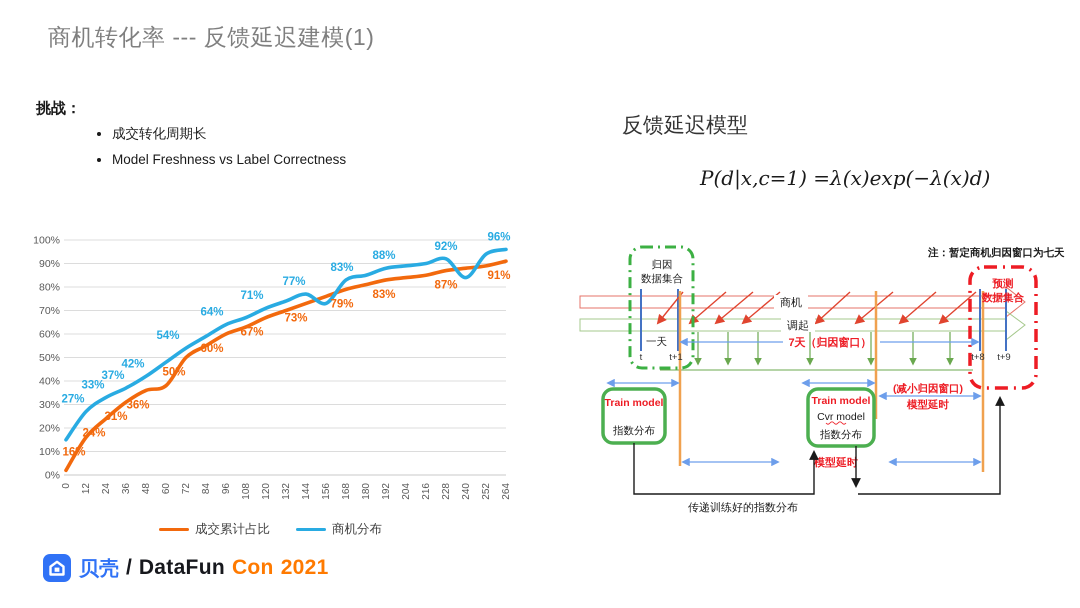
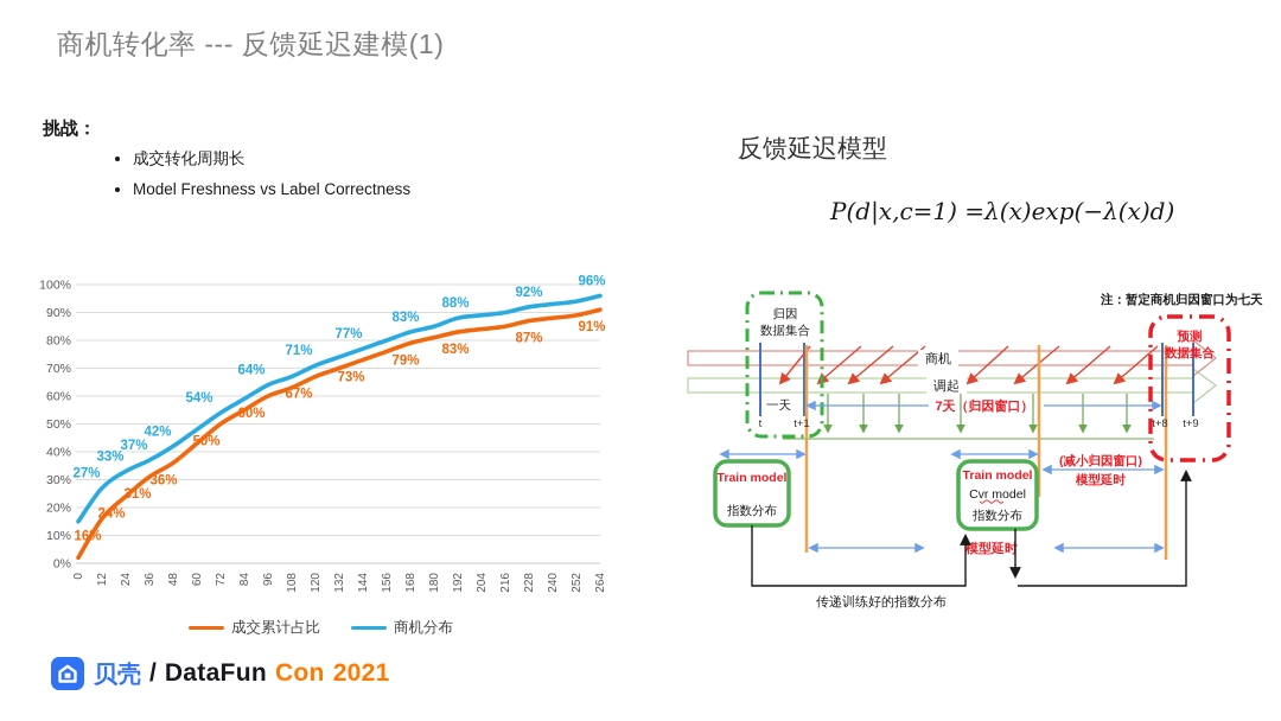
成交累计占比/60: 38% -> 43%
商机分布/156: 73% -> 80%
商机分布/240: 84% -> 93%
